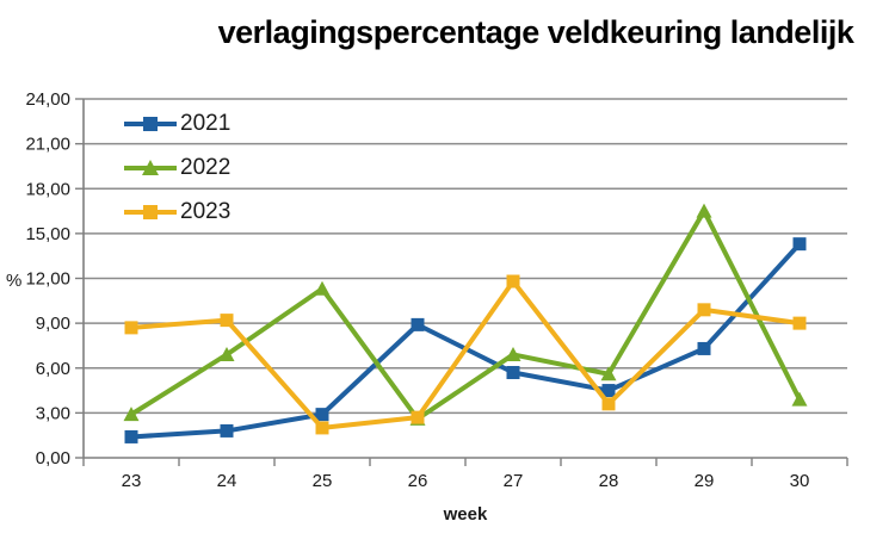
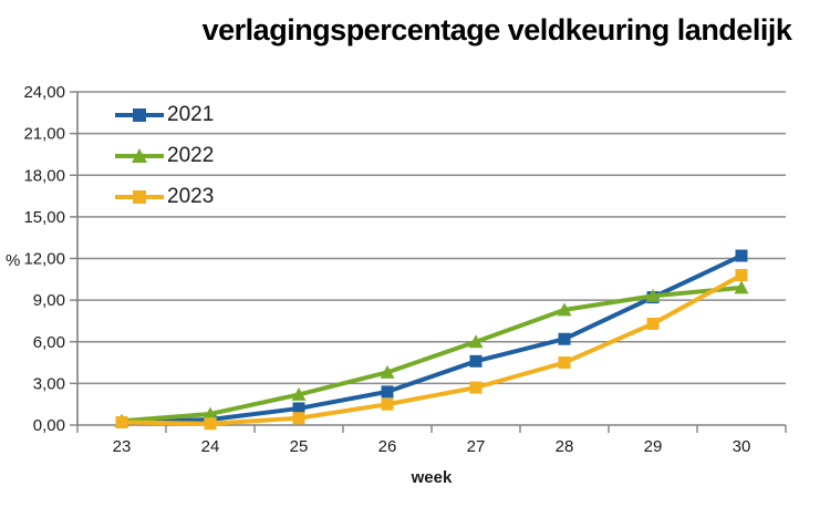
2021/23: 1,4 -> 0,2
2022/23: 2,9 -> 0,3
2023/23: 8,7 -> 0,2
2021/24: 1,8 -> 0,4
2022/24: 6,9 -> 0,8
2023/24: 9,2 -> 0,1
2021/25: 2,9 -> 1,2
2022/25: 11,3 -> 2,2
2023/25: 2,0 -> 0,5
2021/26: 8,9 -> 2,4
2022/26: 2,6 -> 3,8
2023/26: 2,7 -> 1,5
2021/27: 5,7 -> 4,6
2022/27: 6,9 -> 6,0
2023/27: 11,8 -> 2,7
2021/28: 4,5 -> 6,2
2022/28: 5,6 -> 8,3
2023/28: 3,6 -> 4,5
2021/29: 7,3 -> 9,2
2022/29: 16,5 -> 9,3
2023/29: 9,9 -> 7,3
2021/30: 14,3 -> 12,2
2022/30: 3,9 -> 9,9
2023/30: 9,0 -> 10,8
